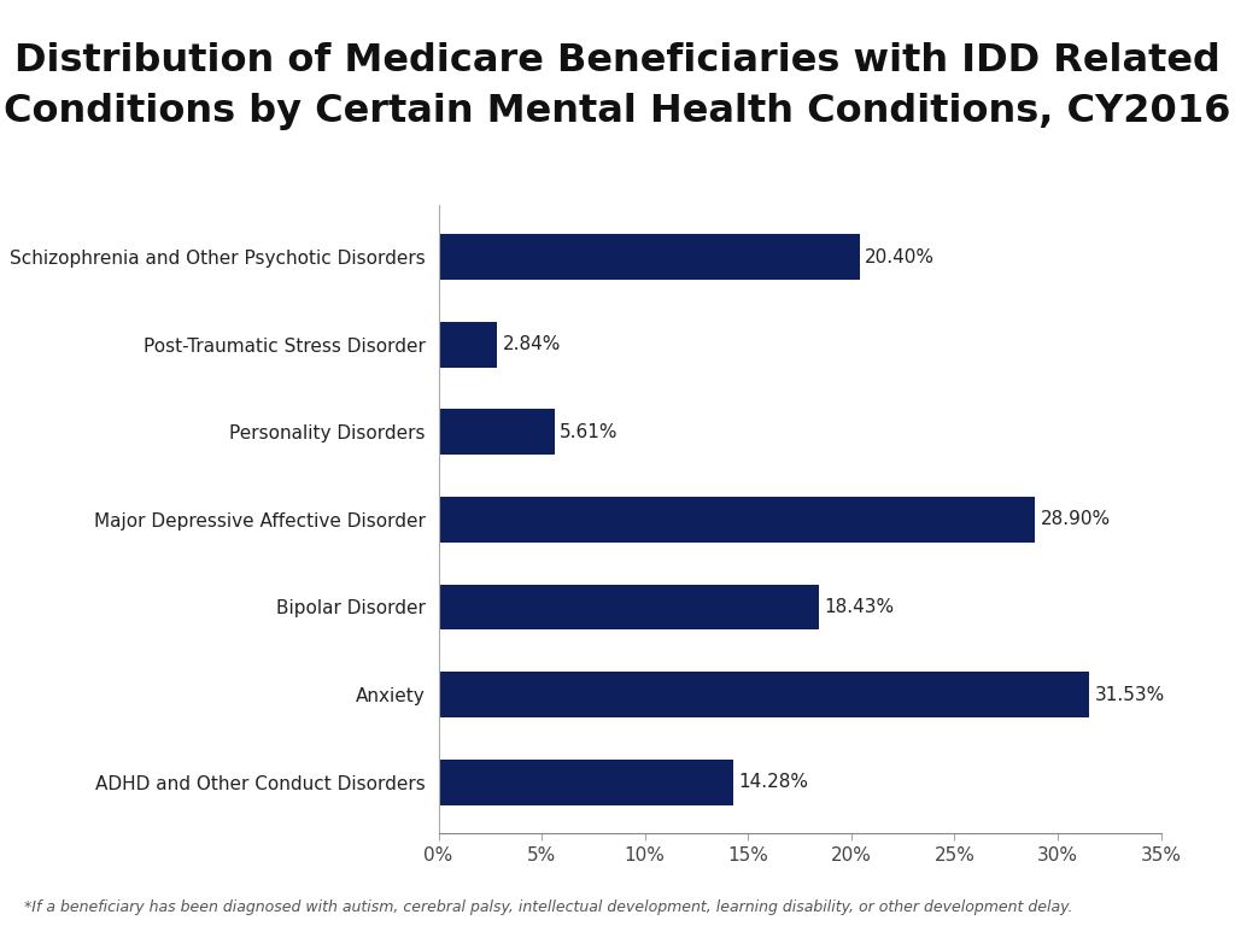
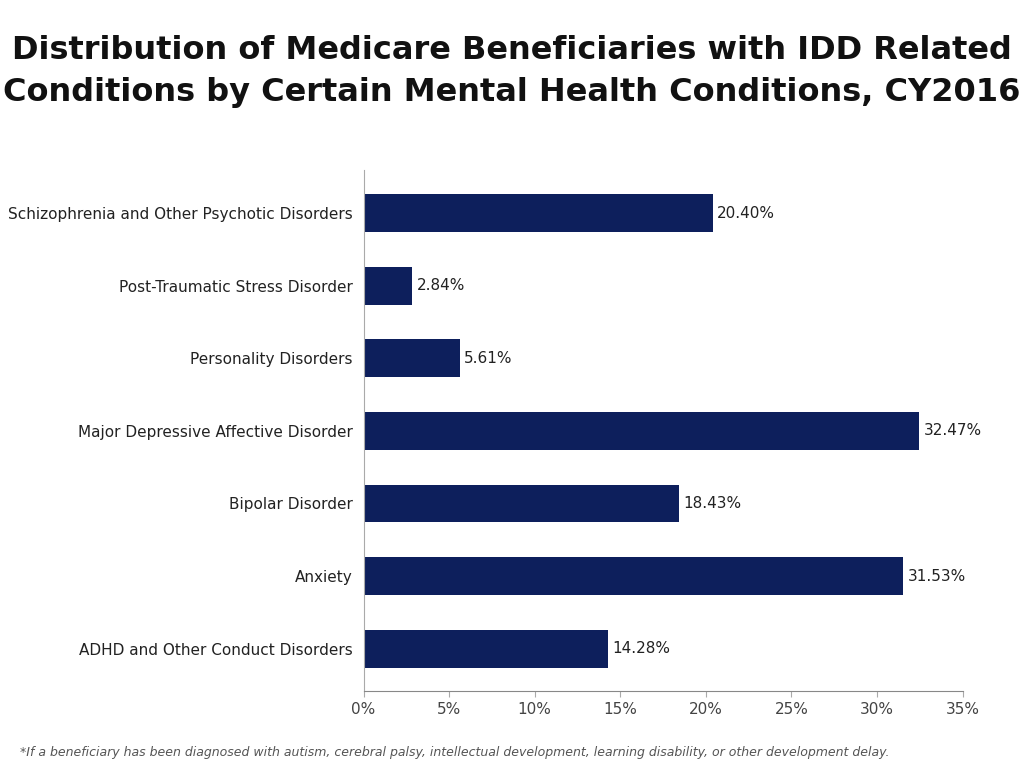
Major Depressive Affective Disorder: 28.90% -> 32.47%
